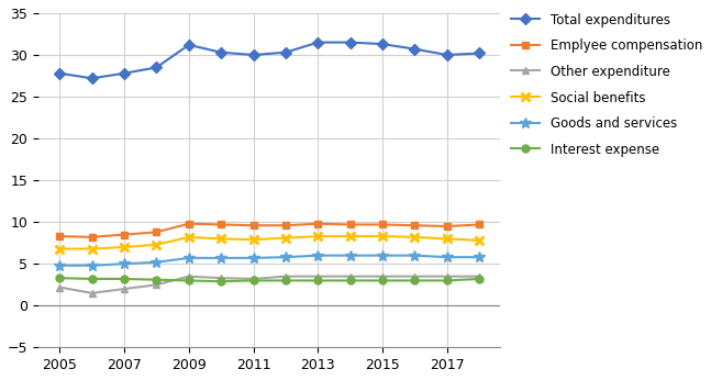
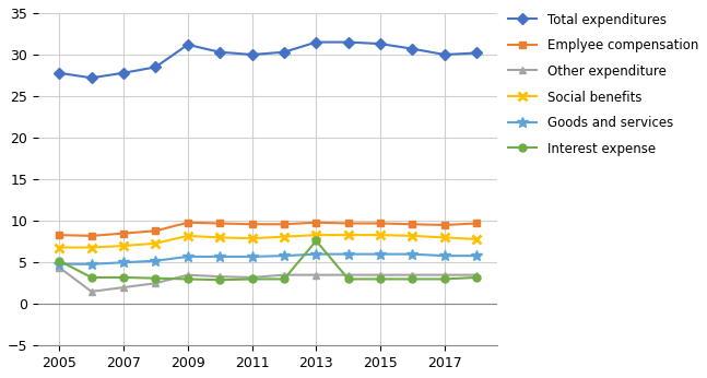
Other expenditure/2005: 2.2 -> 4.4
Interest expense/2005: 3.3 -> 5.2
Interest expense/2013: 3.0 -> 7.6
